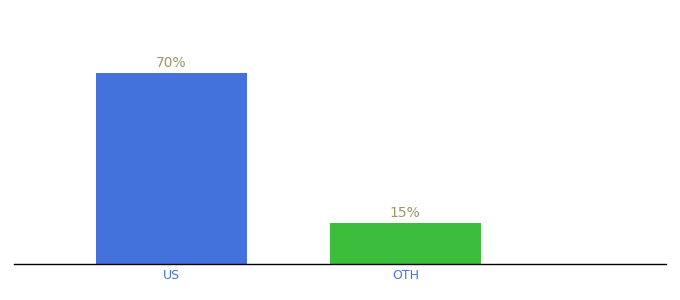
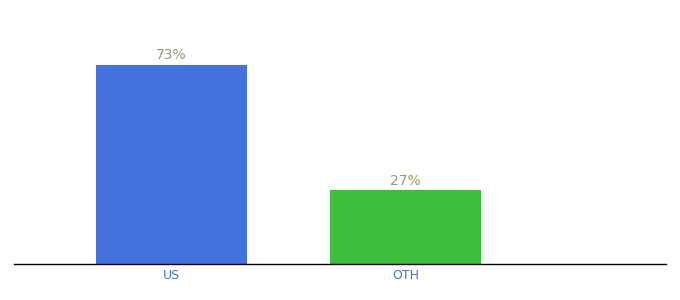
US: 70% -> 73%
OTH: 15% -> 27%
